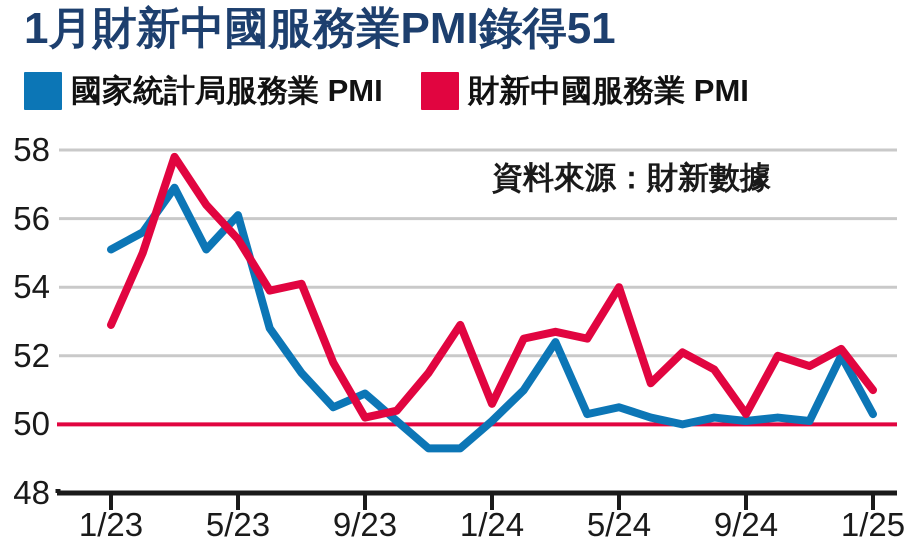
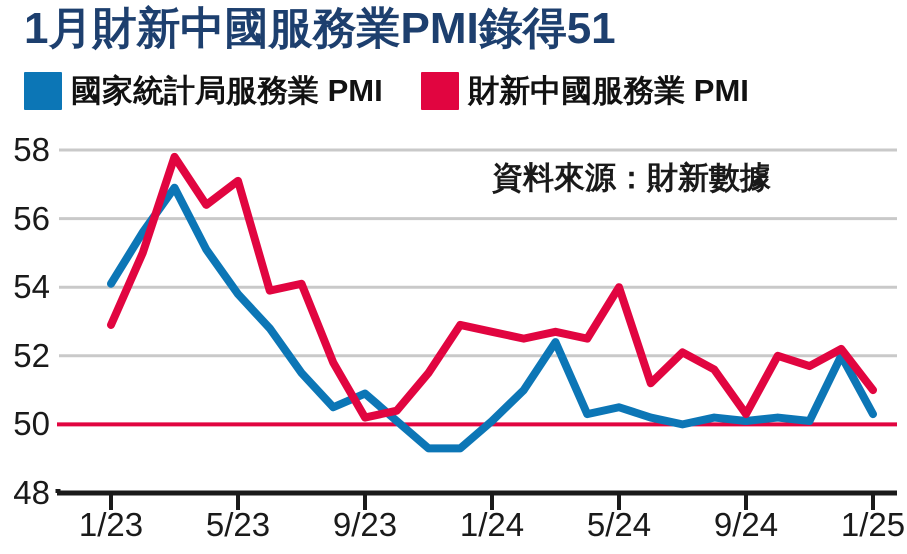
國家統計局服務業 PMI/1/23: 55.1 -> 54.1
國家統計局服務業 PMI/5/23: 56.1 -> 53.8
財新中國服務業 PMI/5/23: 55.4 -> 57.1
財新中國服務業 PMI/1/24: 50.6 -> 52.7
